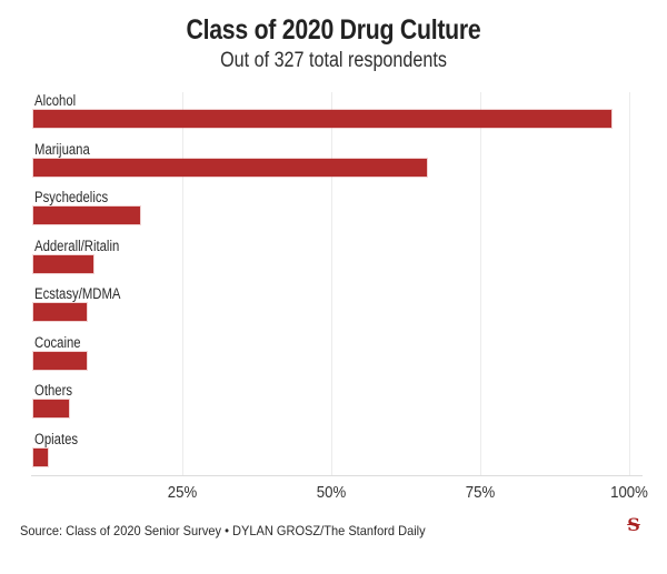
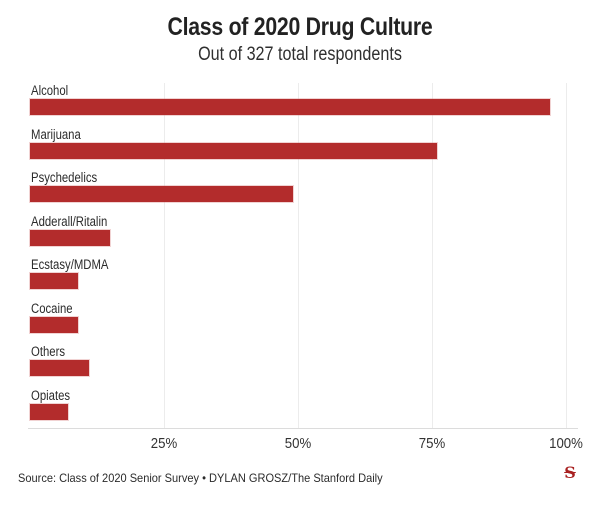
Marijuana: 66% -> 76%
Psychedelics: 18% -> 49%
Adderall/Ritalin: 10% -> 15%
Others: 6% -> 11%
Opiates: 2% -> 7%
